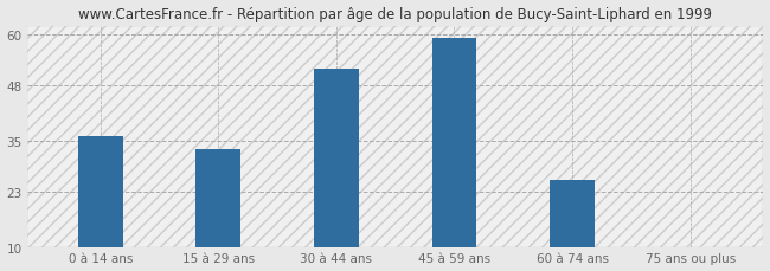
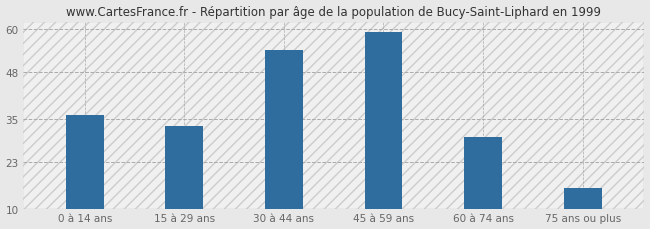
30 à 44 ans: 52 -> 54
60 à 74 ans: 26 -> 30
75 ans ou plus: 10 -> 16
